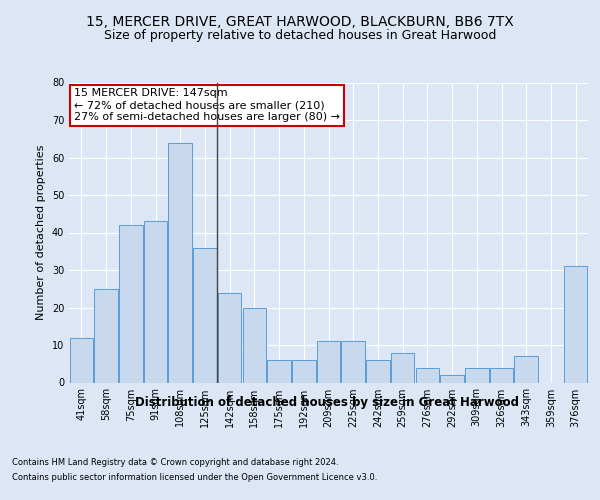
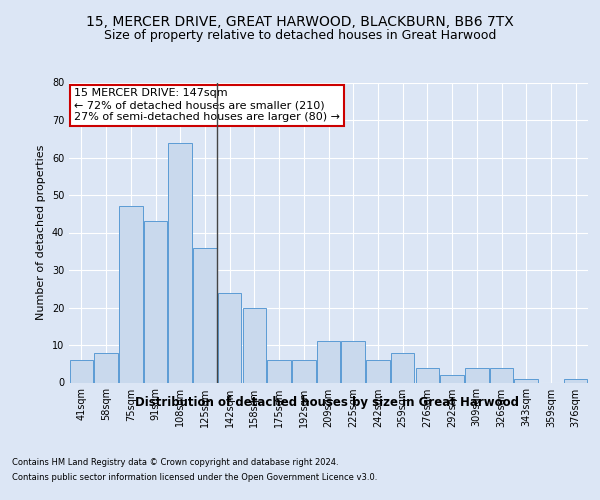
41sqm: 12 -> 6
58sqm: 25 -> 8
75sqm: 42 -> 47
343sqm: 7 -> 1
376sqm: 31 -> 1
